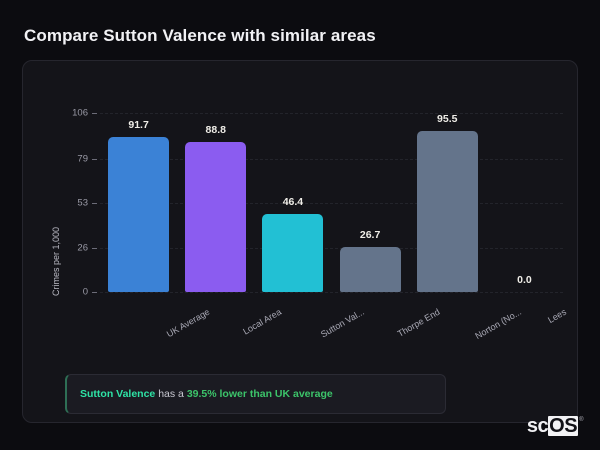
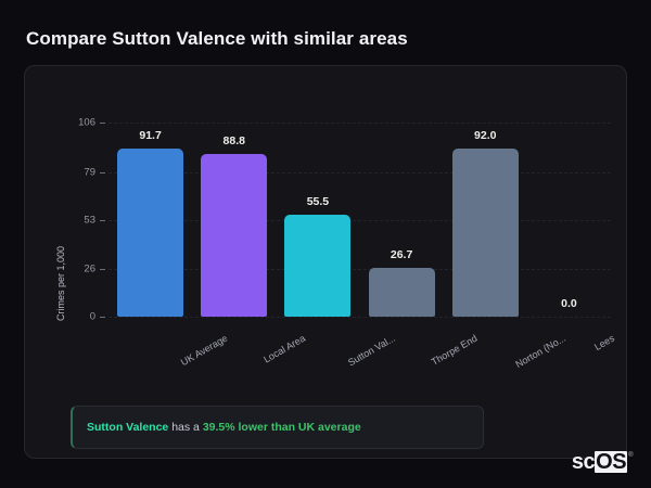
Sutton Val...: 46.4 -> 55.5
Norton (No...: 95.5 -> 92.0
